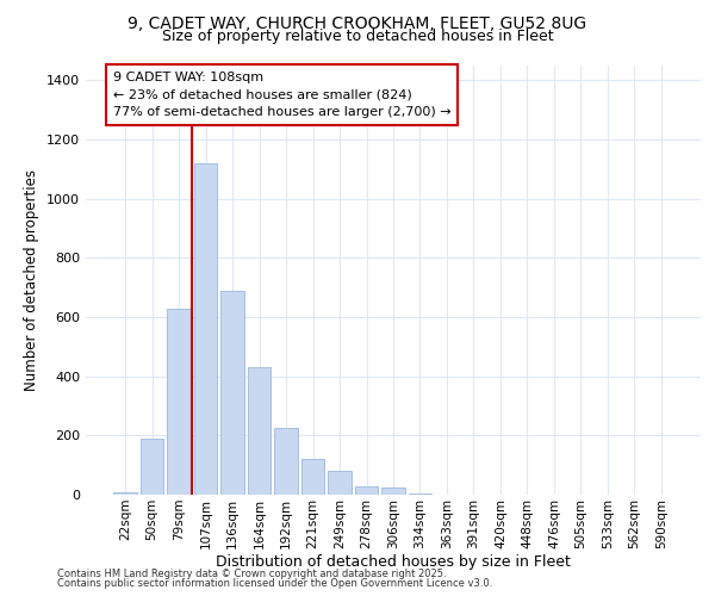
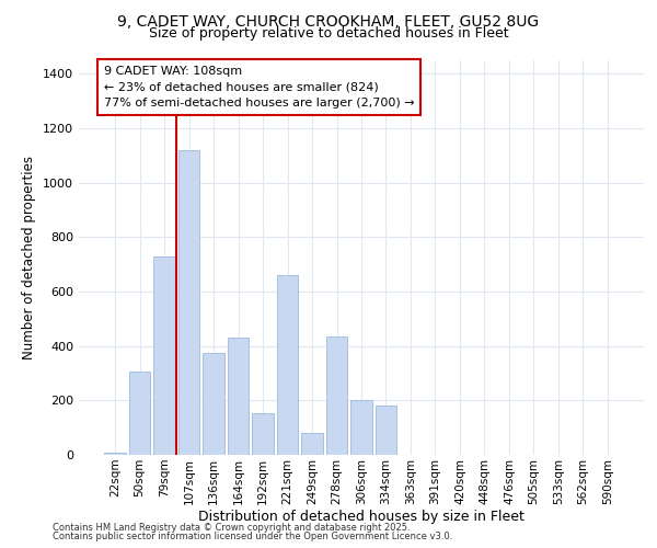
50sqm: 190 -> 305
79sqm: 630 -> 730
136sqm: 690 -> 375
192sqm: 225 -> 155
221sqm: 120 -> 660
278sqm: 30 -> 435
306sqm: 25 -> 200
334sqm: 5 -> 180
